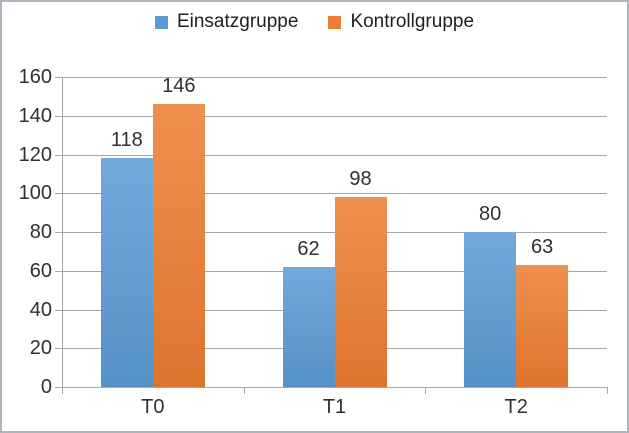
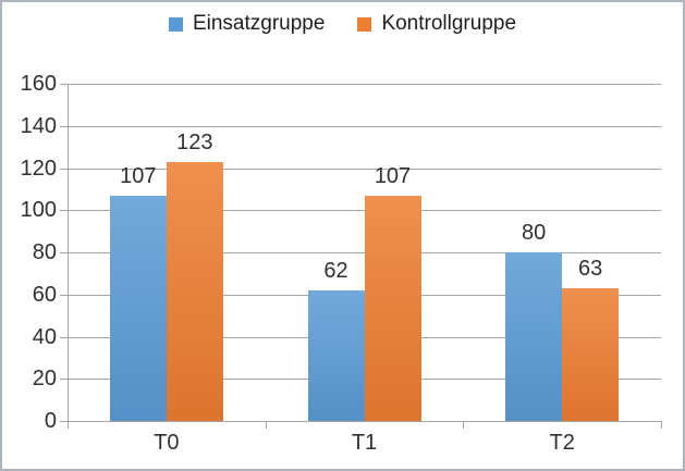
Einsatzgruppe/T0: 118 -> 107
Kontrollgruppe/T0: 146 -> 123
Kontrollgruppe/T1: 98 -> 107
